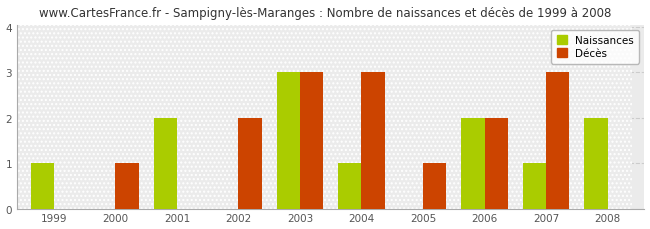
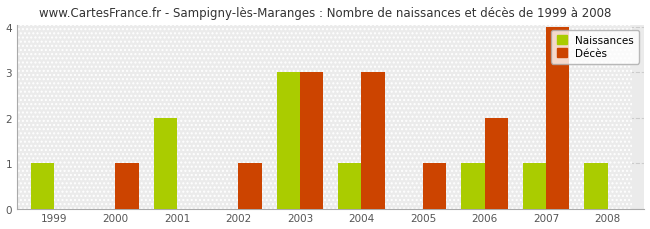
Décès/2002: 2 -> 1
Naissances/2006: 2 -> 1
Décès/2007: 3 -> 4
Naissances/2008: 2 -> 1
